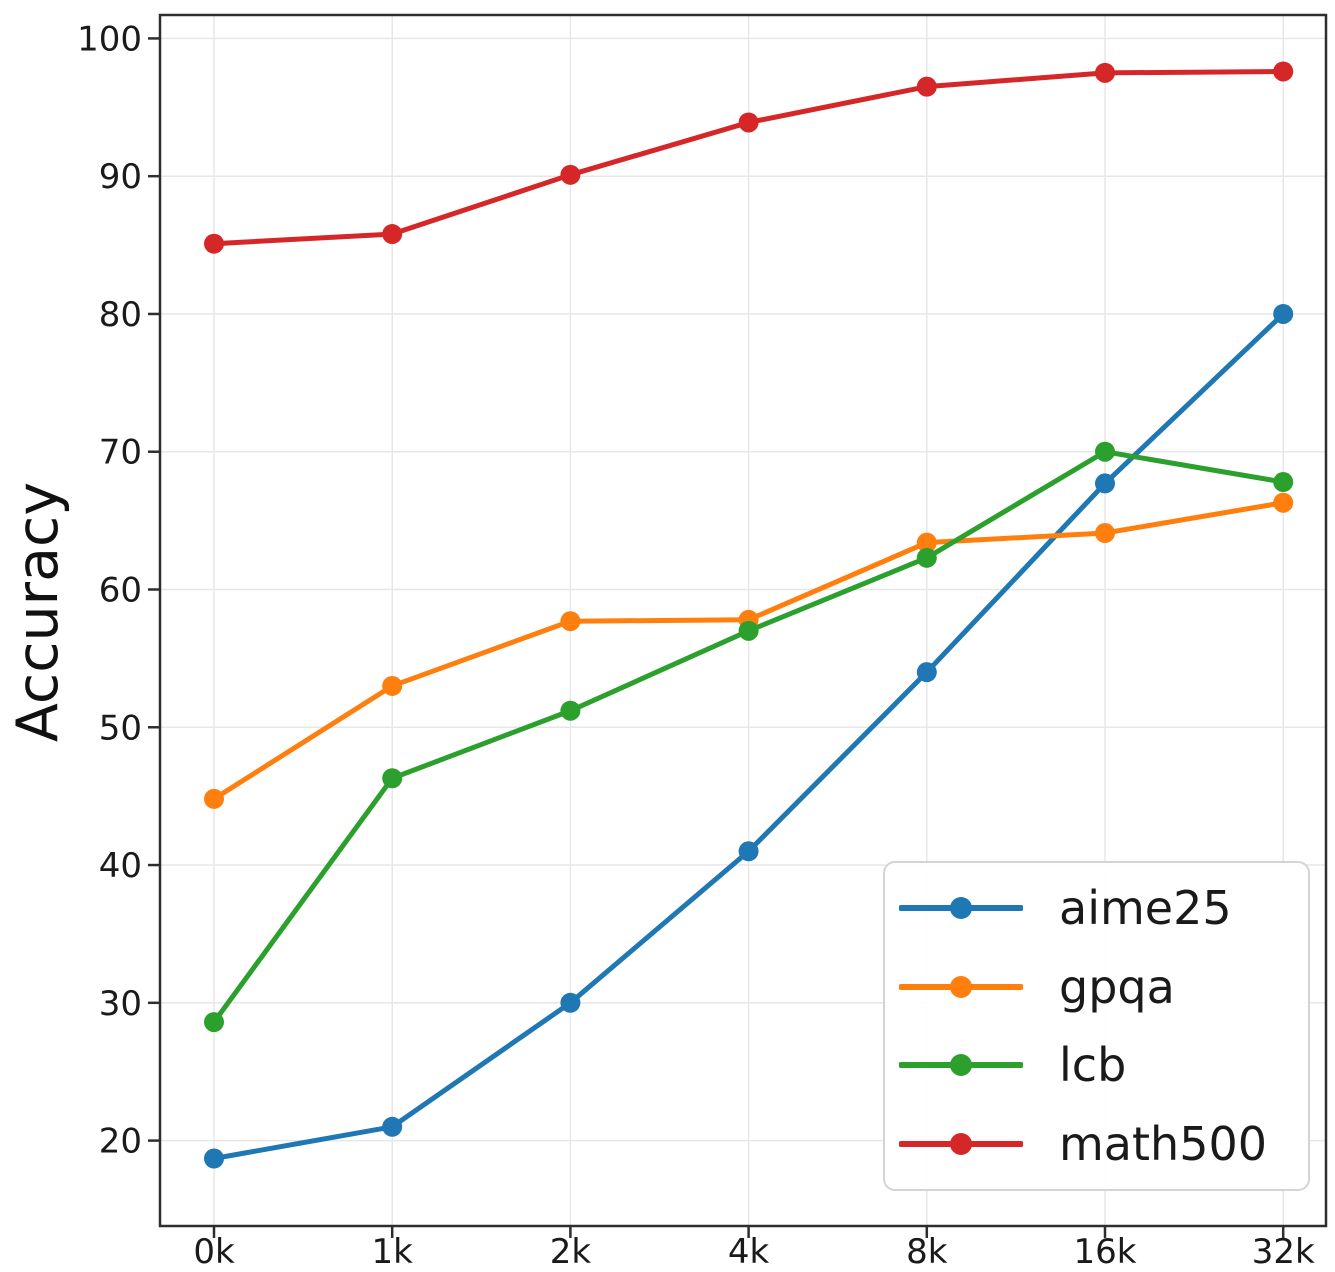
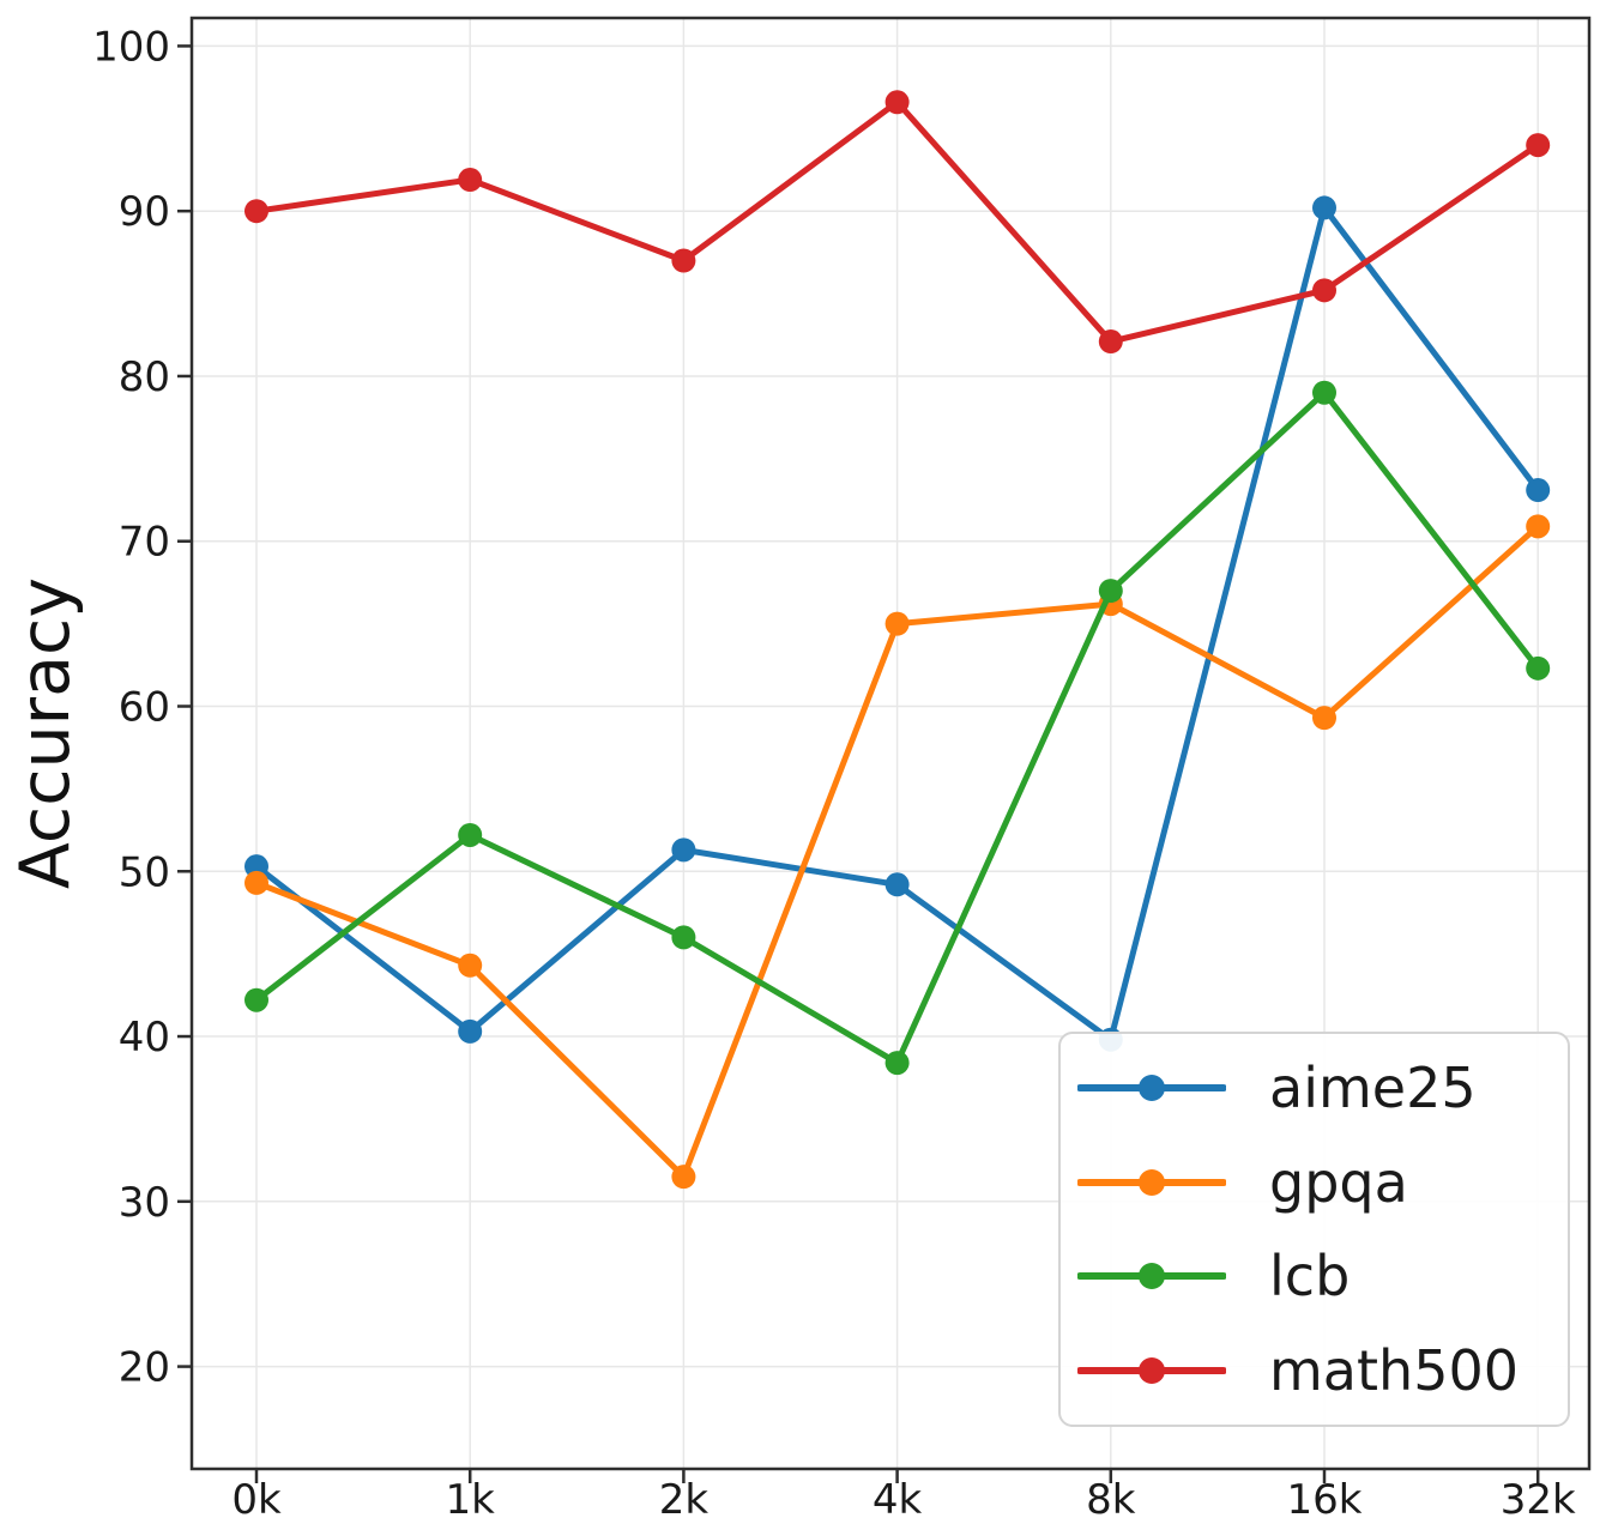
aime25/0k: 18.7 -> 50.3
gpqa/0k: 44.8 -> 49.3
lcb/0k: 28.6 -> 42.2
math500/0k: 85.1 -> 90.0
aime25/1k: 21.0 -> 40.3
gpqa/1k: 53.0 -> 44.3
lcb/1k: 46.3 -> 52.2
math500/1k: 85.8 -> 91.9
aime25/2k: 30.0 -> 51.3
gpqa/2k: 57.7 -> 31.5
lcb/2k: 51.2 -> 46.0
math500/2k: 90.1 -> 87.0
aime25/4k: 41.0 -> 49.2
gpqa/4k: 57.8 -> 65.0
lcb/4k: 57.0 -> 38.4
math500/4k: 93.9 -> 96.6
aime25/8k: 54.0 -> 39.8
gpqa/8k: 63.4 -> 66.2
lcb/8k: 62.3 -> 67.0
math500/8k: 96.5 -> 82.1
aime25/16k: 67.7 -> 90.2
gpqa/16k: 64.1 -> 59.3
lcb/16k: 70.0 -> 79.0
math500/16k: 97.5 -> 85.2
aime25/32k: 80.0 -> 73.1
gpqa/32k: 66.3 -> 70.9
lcb/32k: 67.8 -> 62.3
math500/32k: 97.6 -> 94.0
